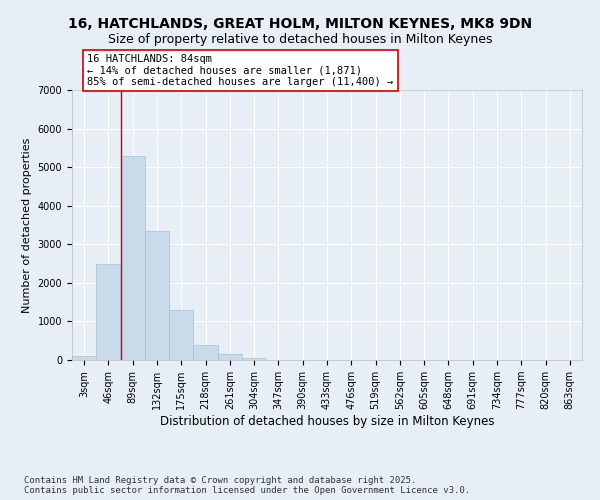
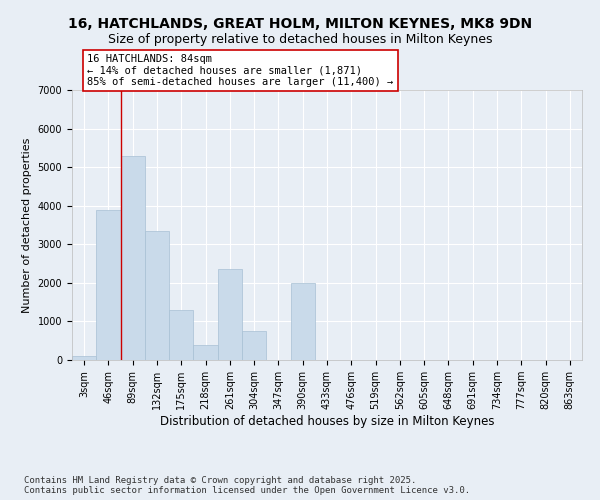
46sqm: 2500 -> 3900
261sqm: 150 -> 2350
304sqm: 60 -> 750
390sqm: 0 -> 2000
